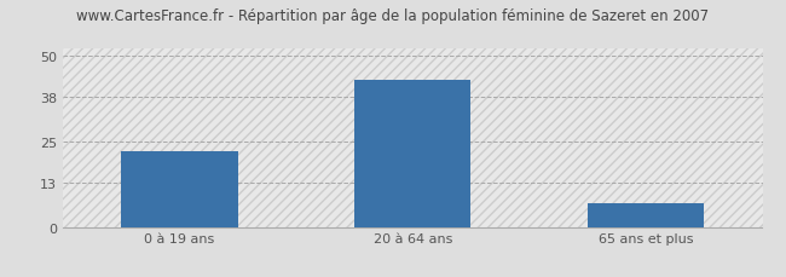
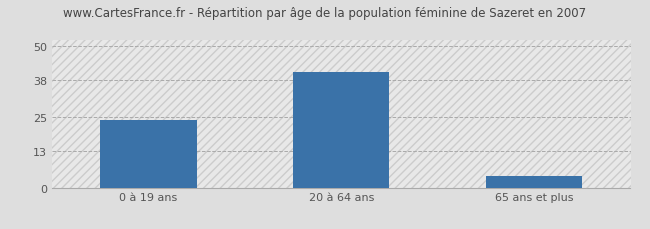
0 à 19 ans: 22 -> 24
20 à 64 ans: 43 -> 41
65 ans et plus: 7 -> 4
